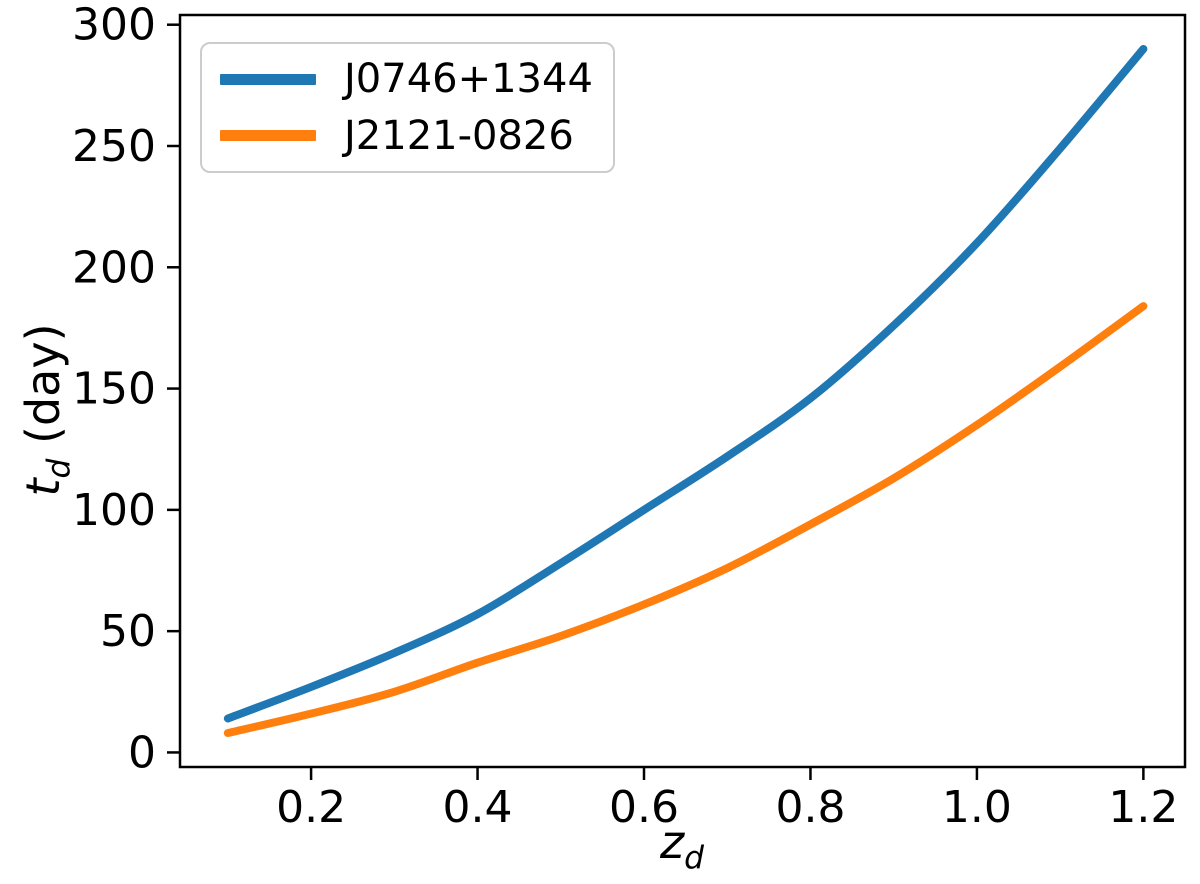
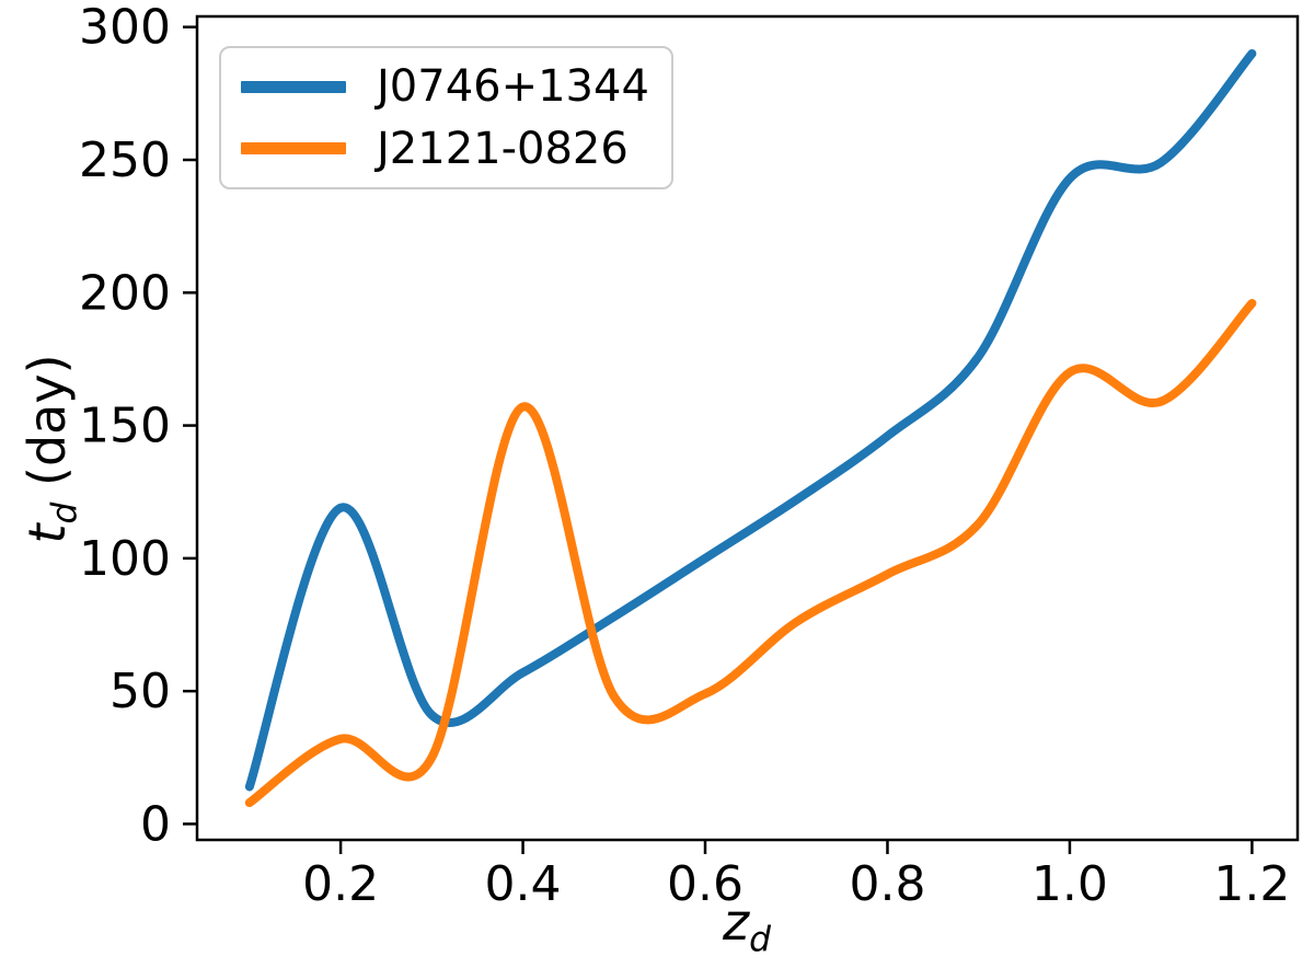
J0746+1344/0.2: 27 -> 119
J2121-0826/0.2: 16 -> 32
J2121-0826/0.4: 37 -> 157
J2121-0826/0.6: 61 -> 49
J0746+1344/1.0: 210 -> 243
J2121-0826/1.0: 135 -> 170
J2121-0826/1.2: 184 -> 196
